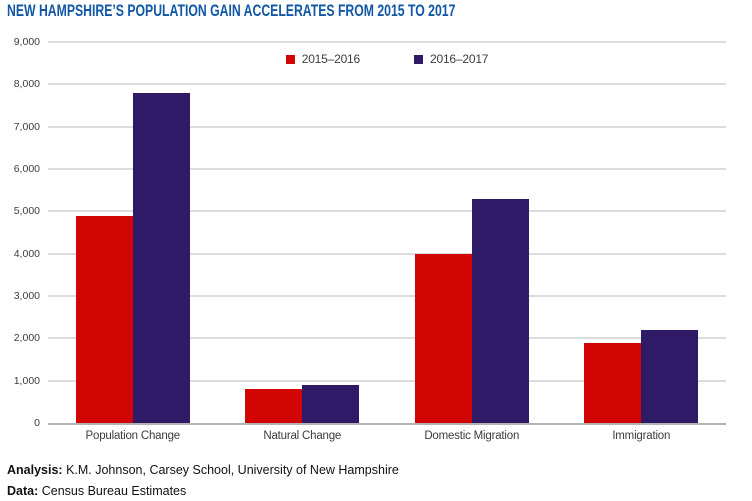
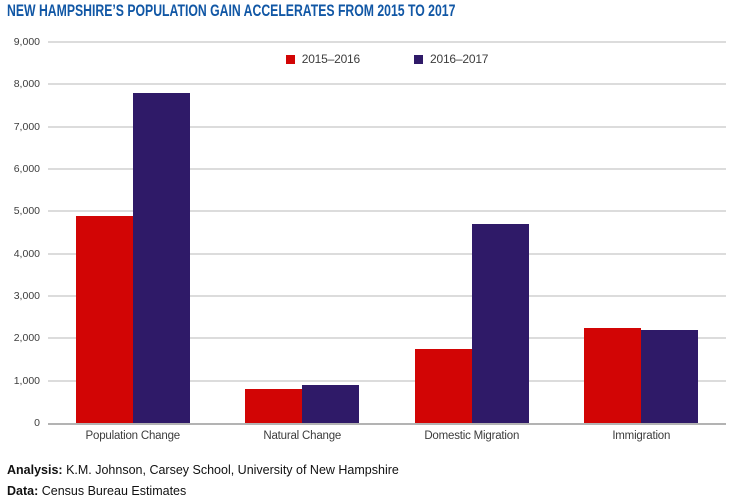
2015–2016/Domestic Migration: 4000 -> 1800
2016–2017/Domestic Migration: 5300 -> 4700
2015–2016/Immigration: 1900 -> 2200
